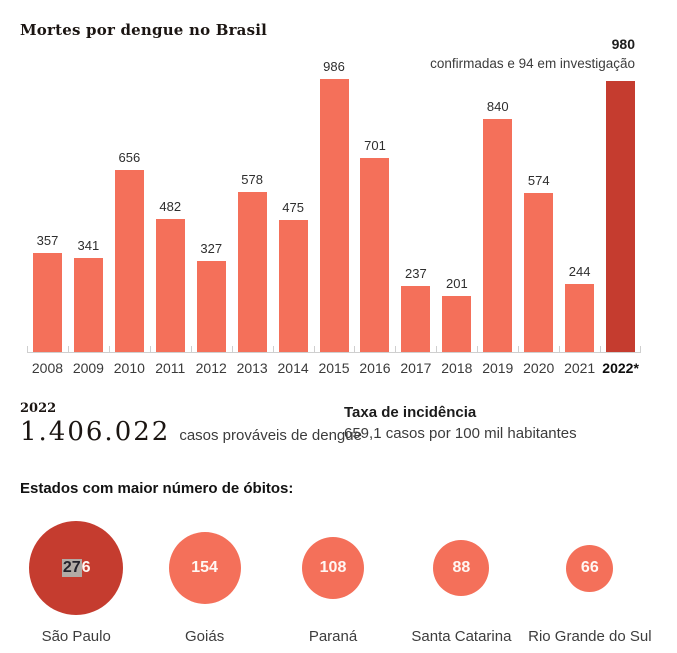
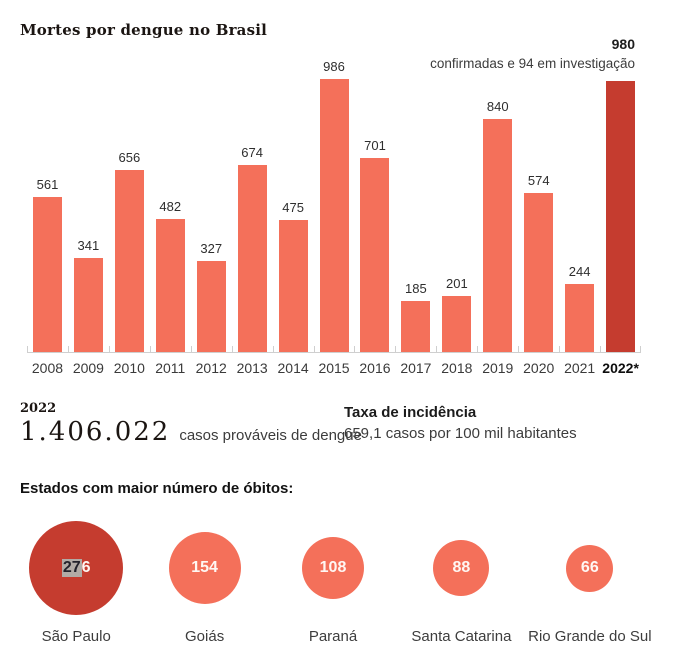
2008: 357 -> 561
2013: 578 -> 674
2017: 237 -> 185
